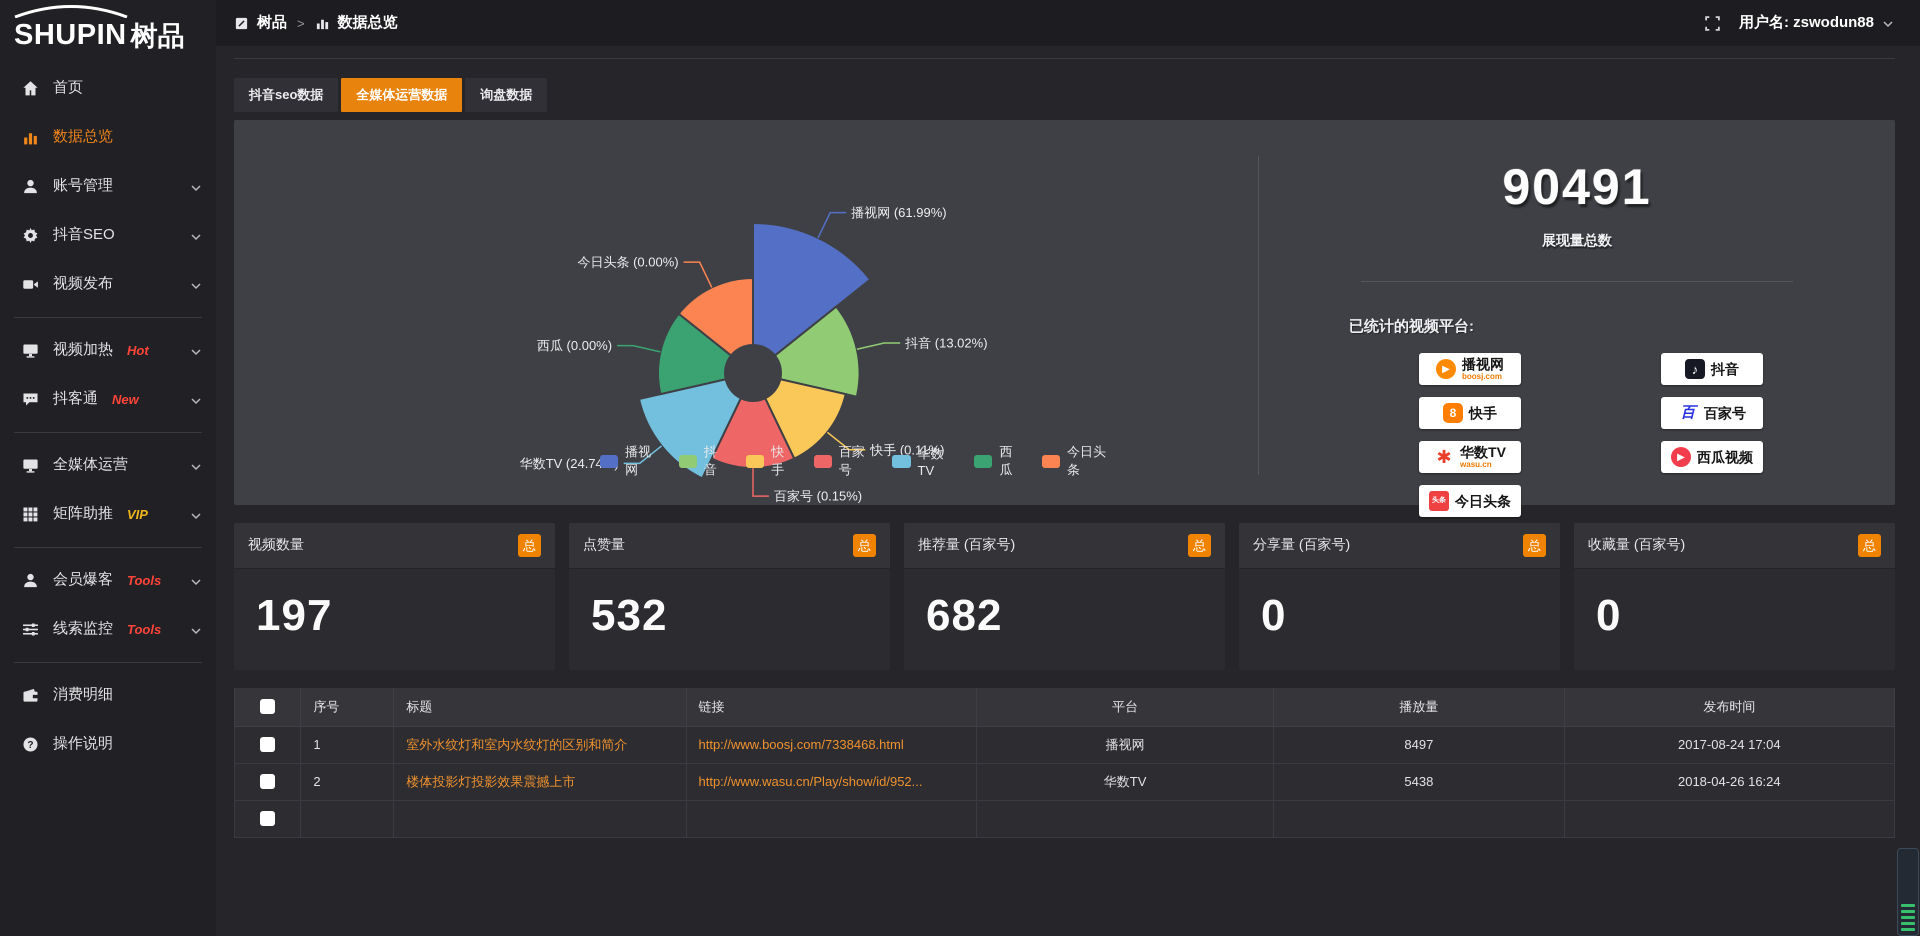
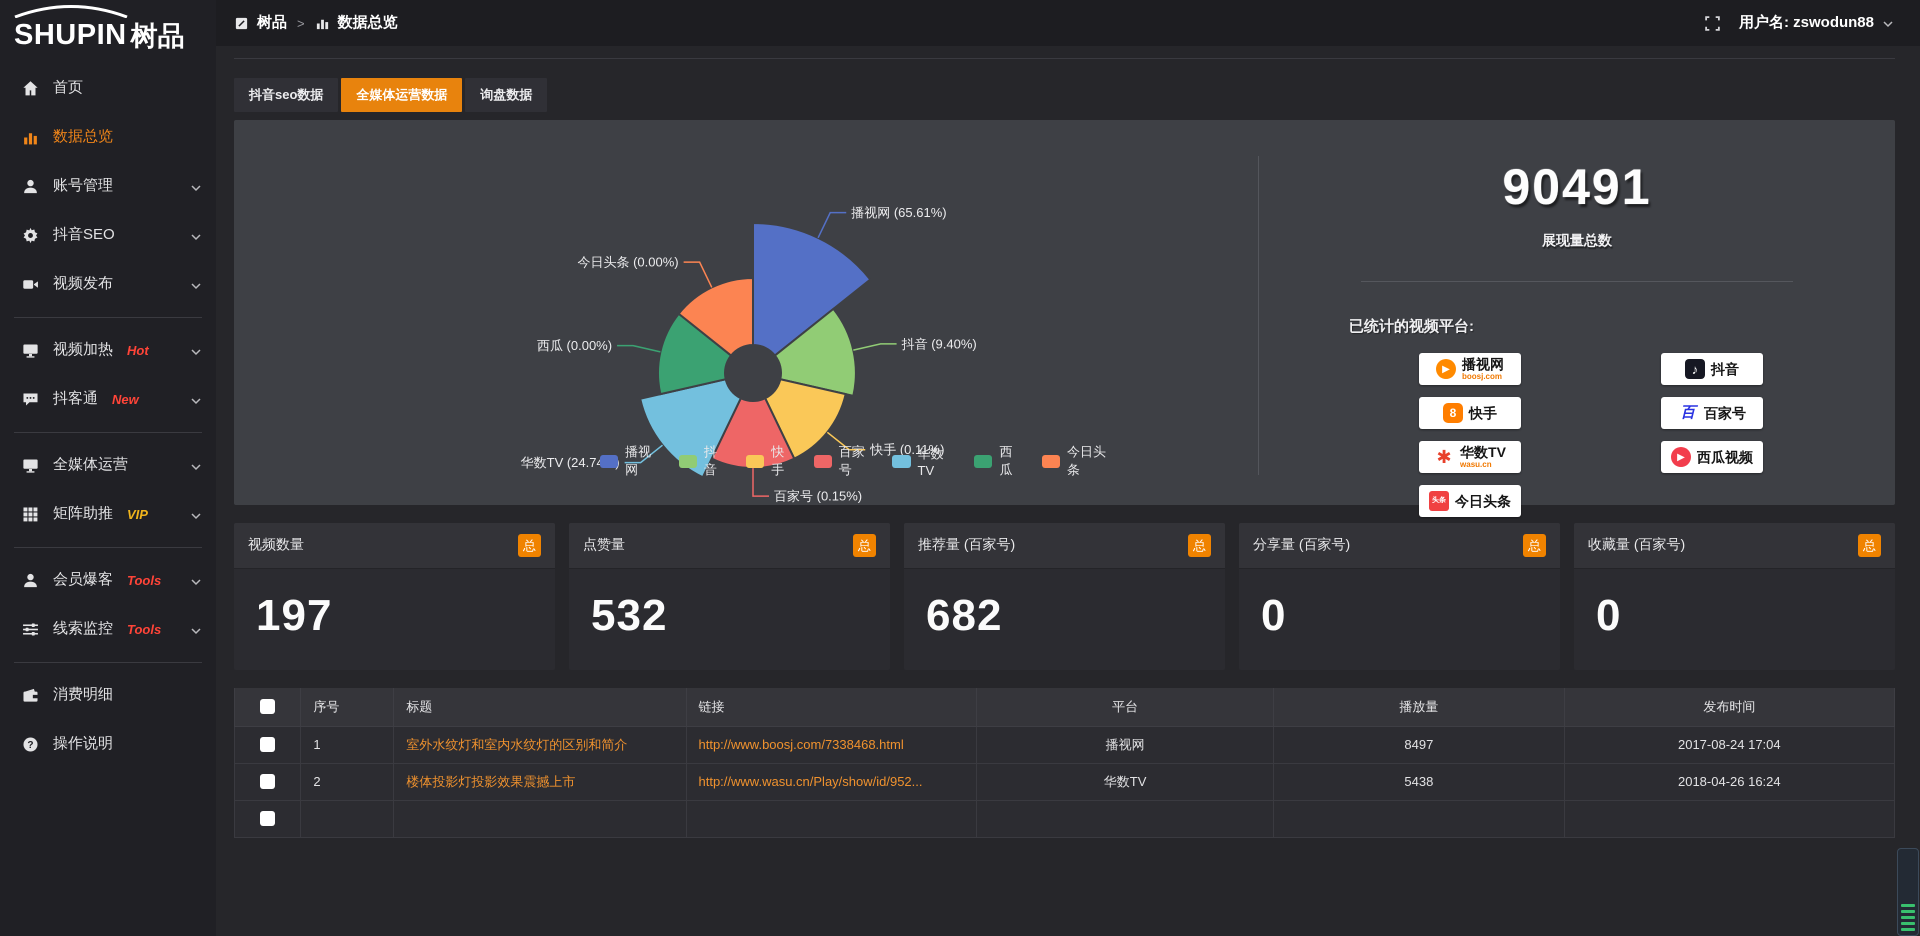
播视网: 61.99% -> 65.61%
抖音: 13.02% -> 9.40%
